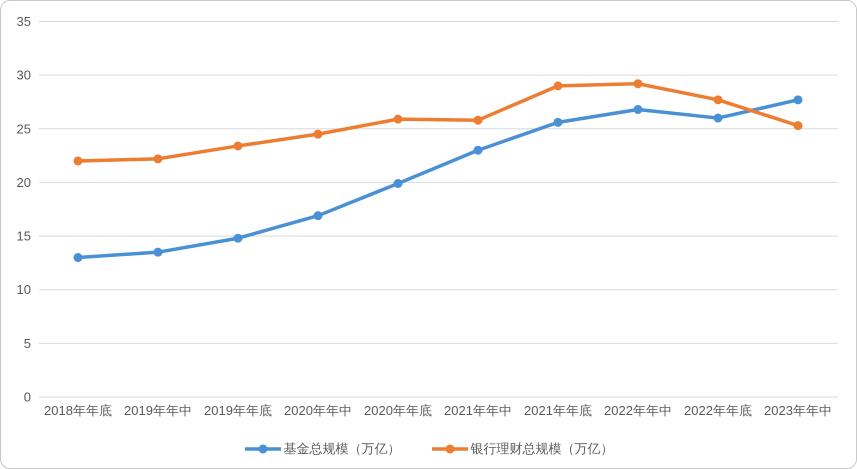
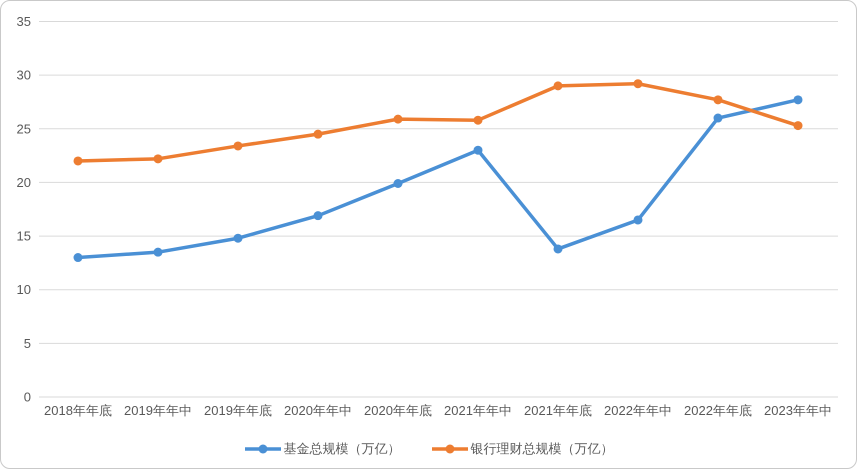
基金总规模（万亿）/2021年年底: 25.6 -> 13.8
基金总规模（万亿）/2022年年中: 26.8 -> 16.5
